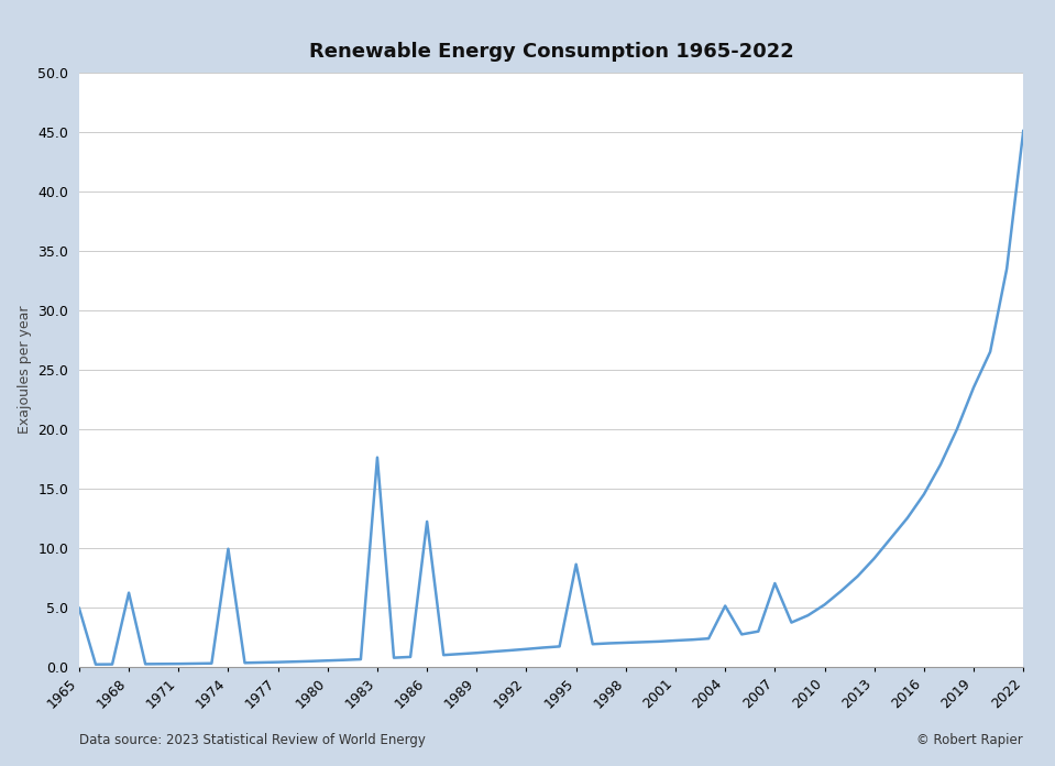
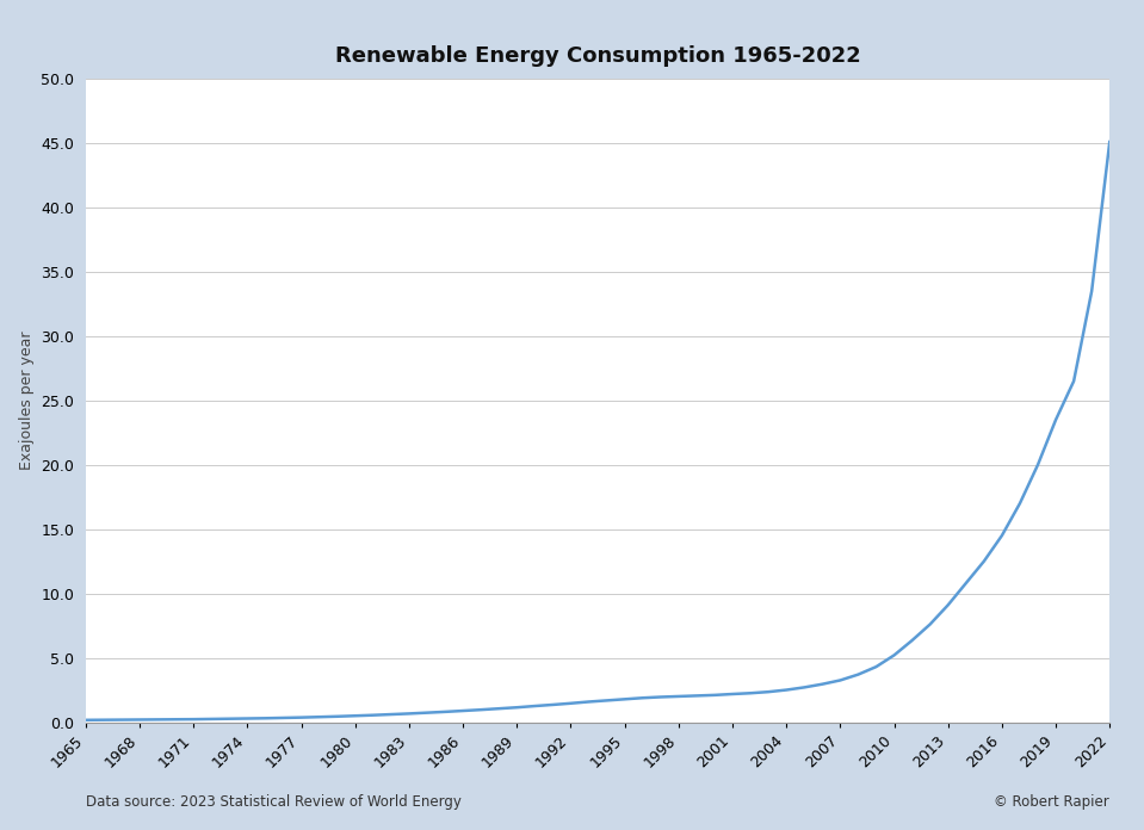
1965: 4.9 -> 0.2
1968: 6.2 -> 0.2
1974: 9.9 -> 0.3
1983: 17.6 -> 0.7
1986: 12.2 -> 0.9
1995: 8.6 -> 1.8
2004: 5.1 -> 2.5
2007: 7.0 -> 3.2
